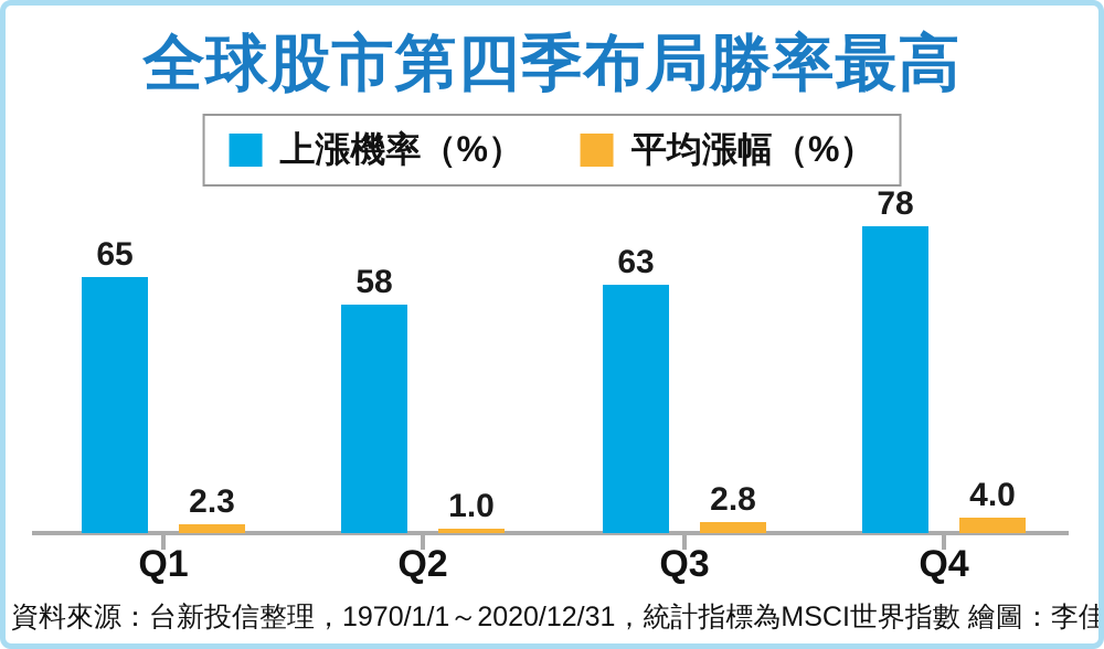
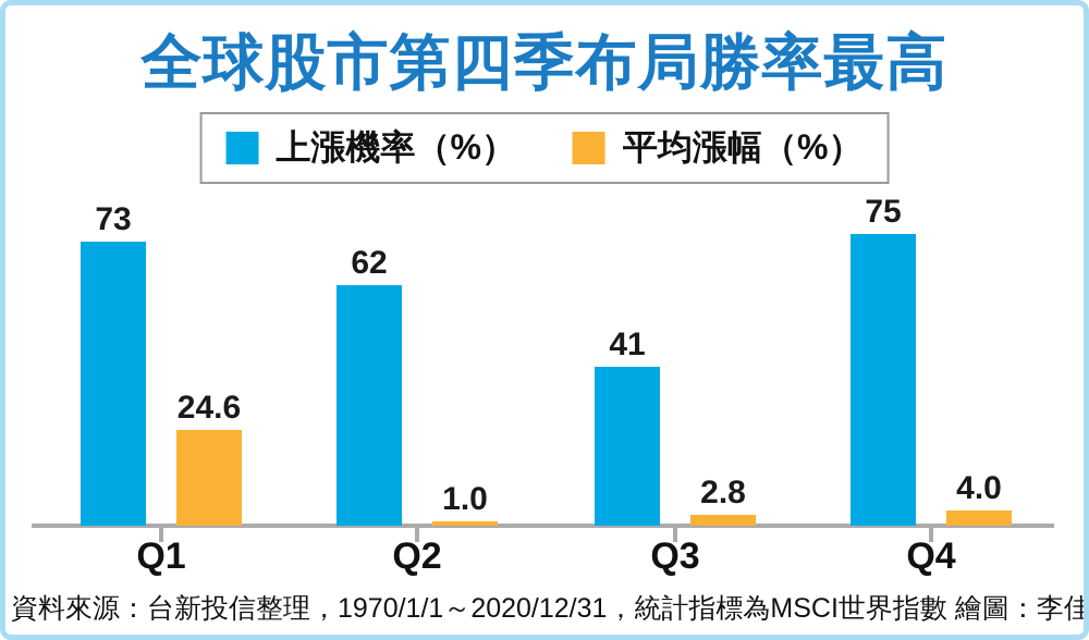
上漲機率（%）/Q1: 65 -> 73
平均漲幅（%）/Q1: 2.3 -> 24.6
上漲機率（%）/Q2: 58 -> 62
上漲機率（%）/Q3: 63 -> 41
上漲機率（%）/Q4: 78 -> 75
